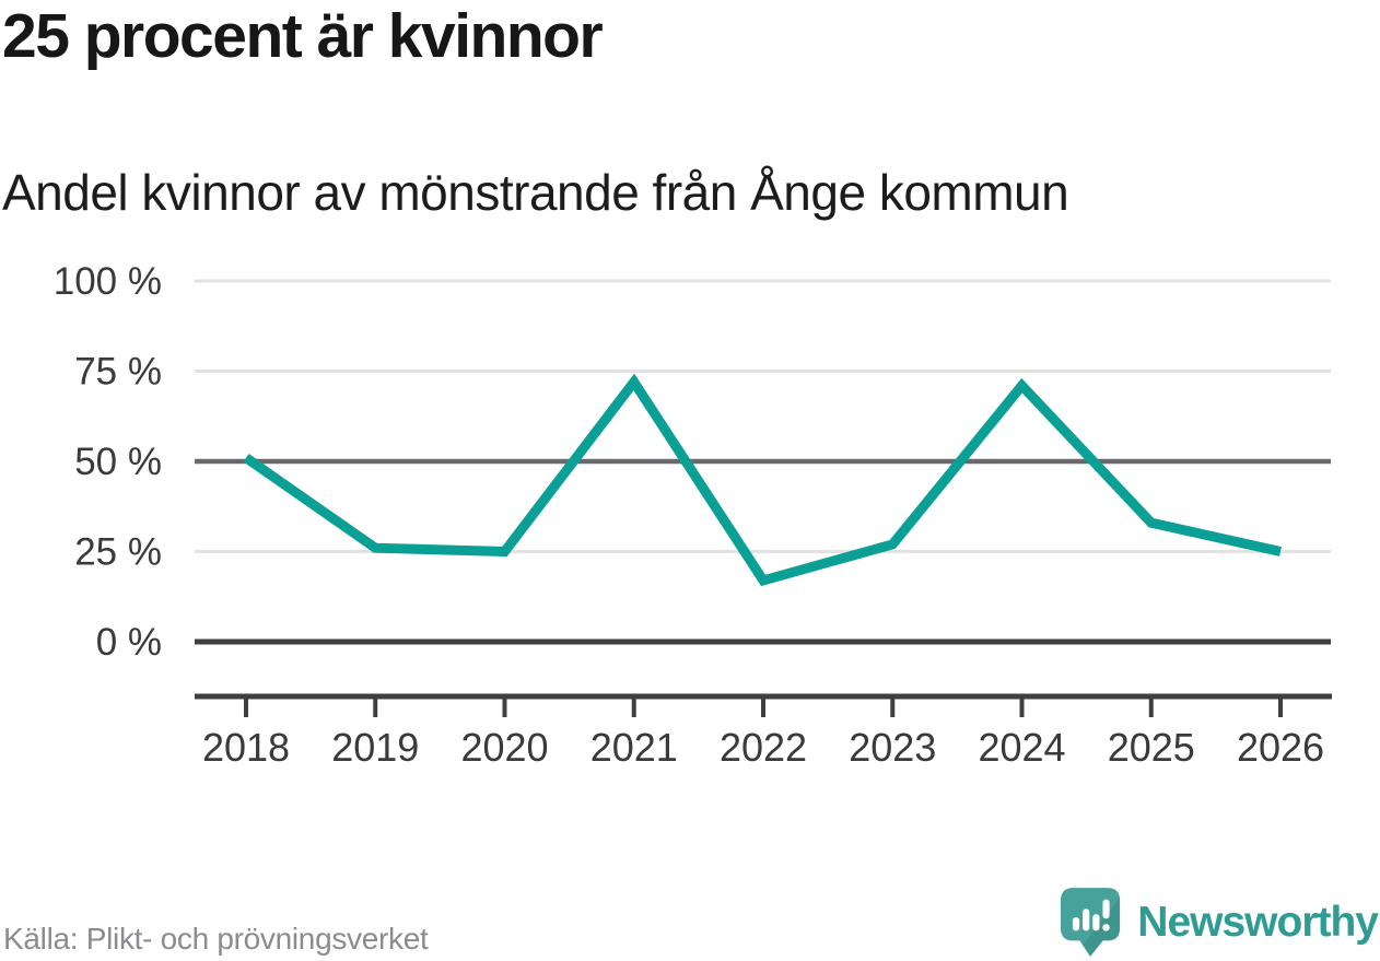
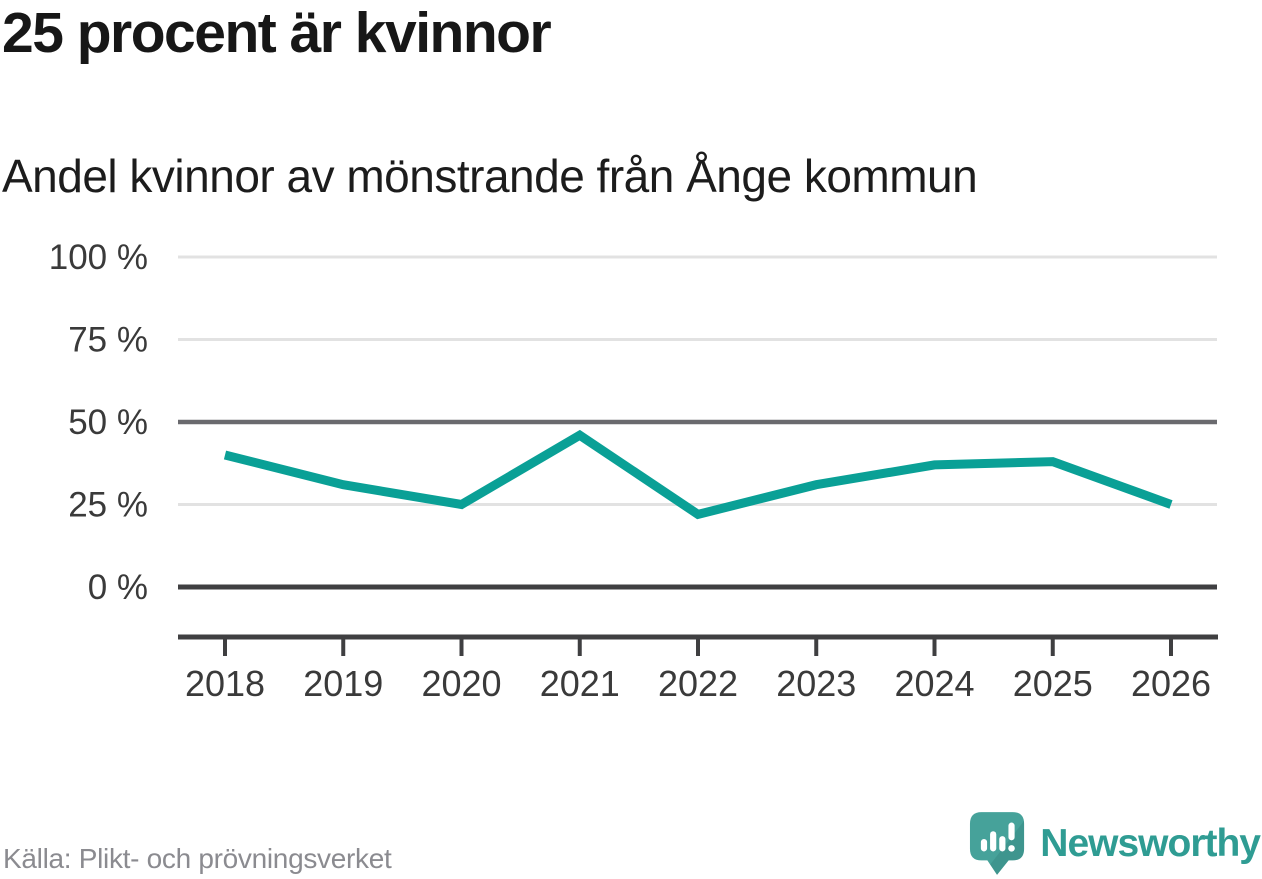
2018: 51% -> 40%
2019: 26% -> 31%
2021: 72% -> 46%
2022: 17% -> 22%
2023: 27% -> 31%
2024: 71% -> 37%
2025: 33% -> 38%
